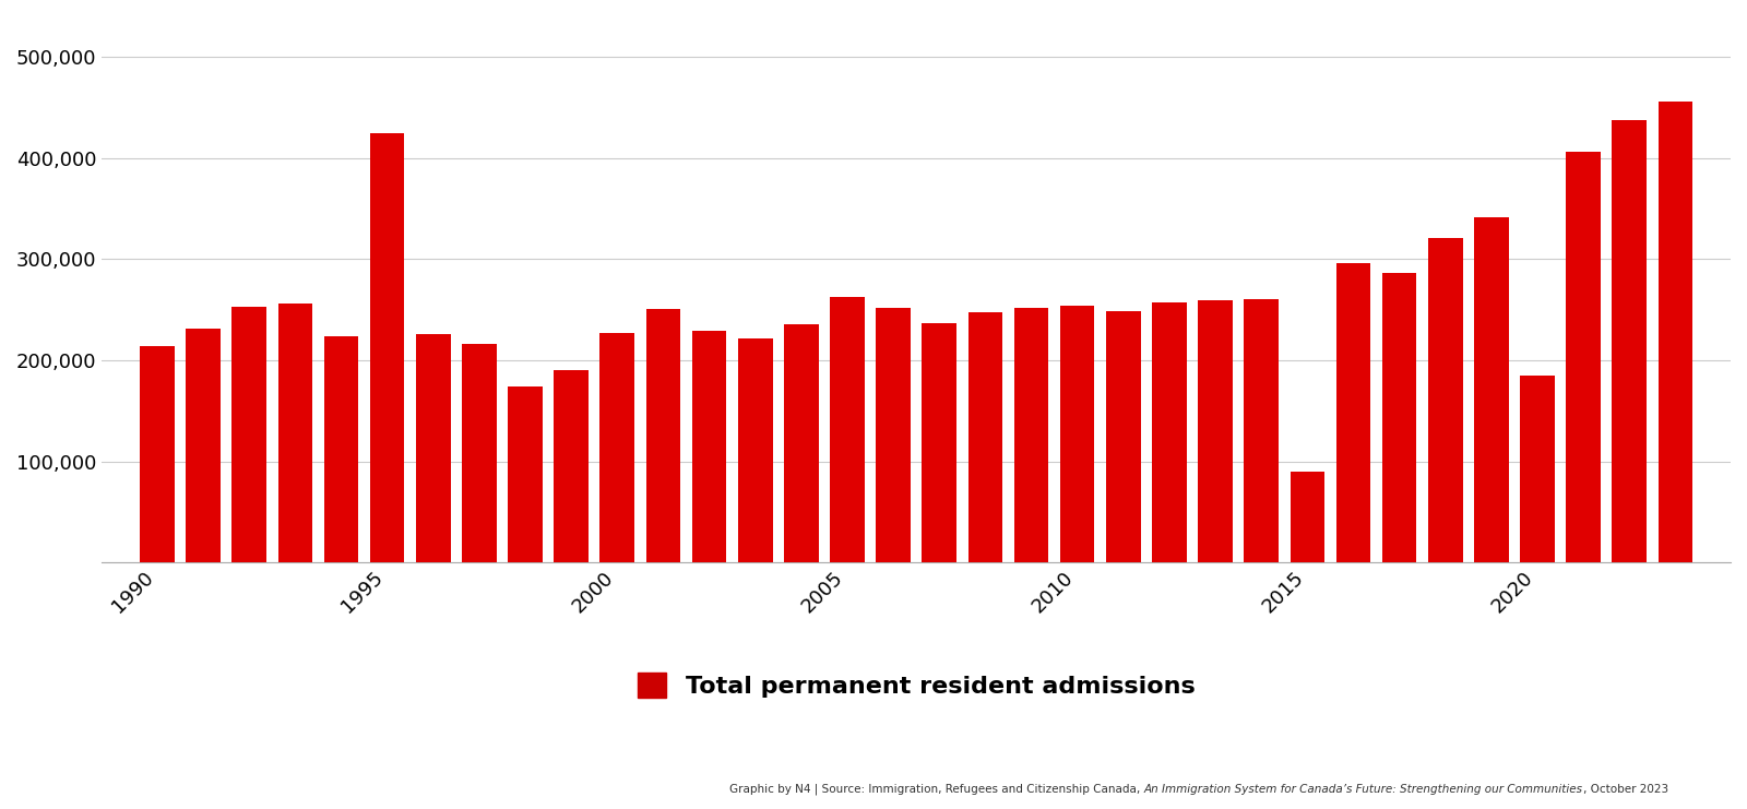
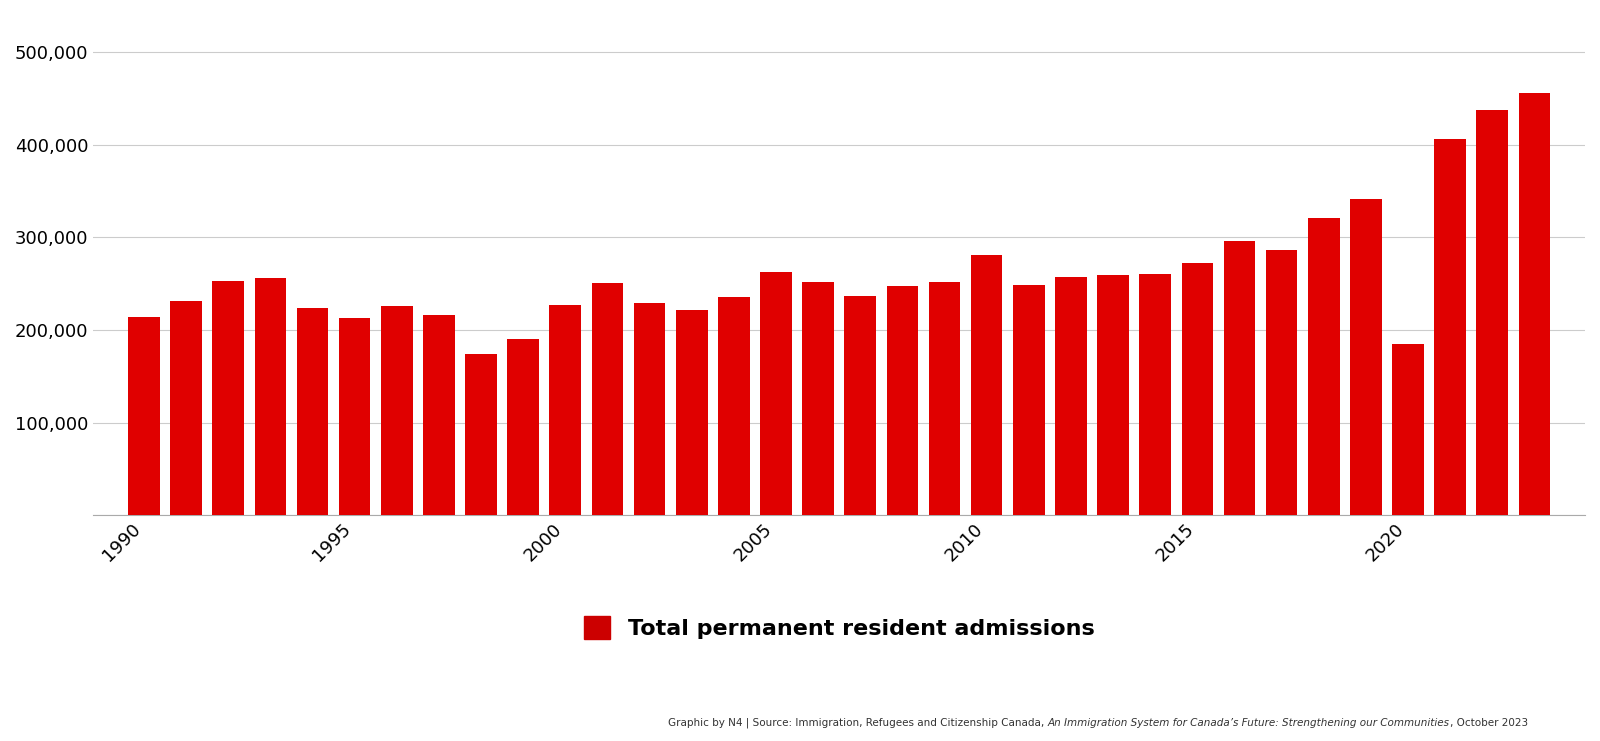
1995: 424,000 -> 213,000
2010: 254,000 -> 281,000
2015: 90,000 -> 272,000
